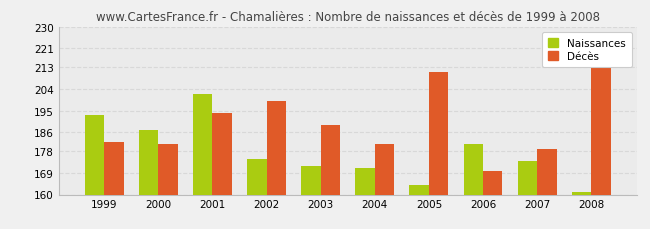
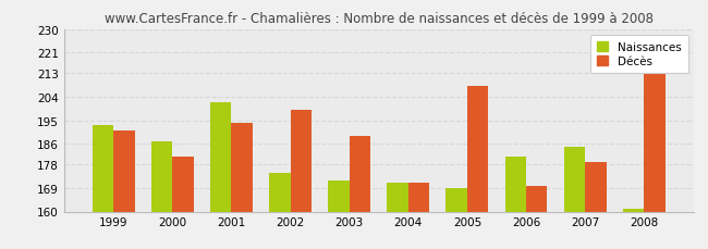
Décès/1999: 182 -> 191
Décès/2004: 181 -> 171
Naissances/2005: 164 -> 169
Décès/2005: 211 -> 208
Naissances/2007: 174 -> 185
